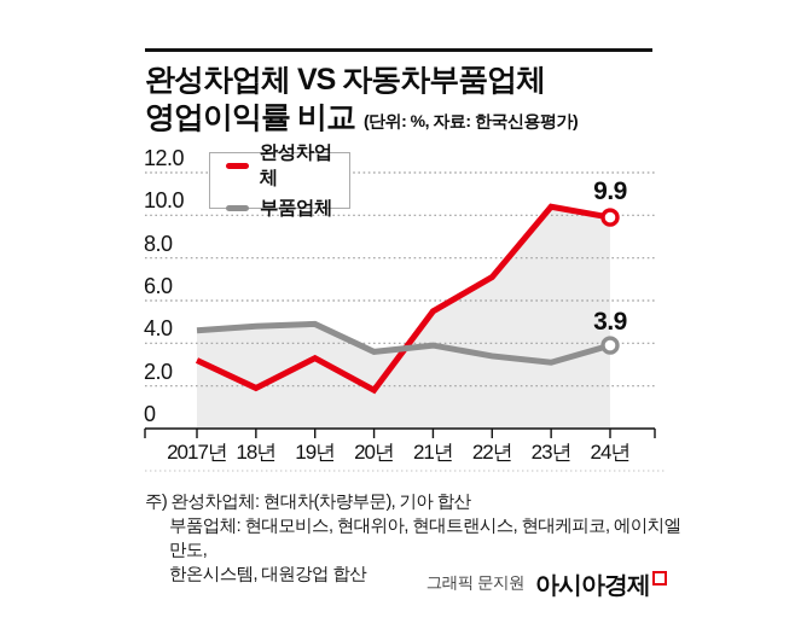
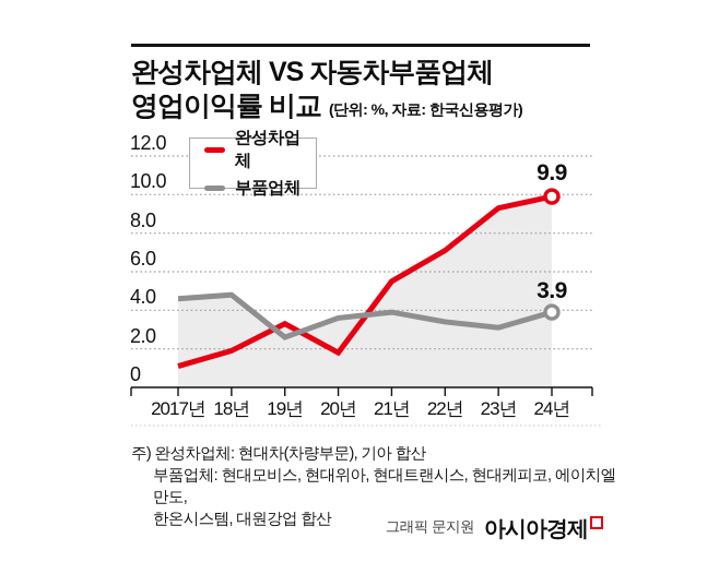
완성차업체/2017년: 3.2 -> 1.1
부품업체/19년: 4.9 -> 2.6
완성차업체/23년: 10.4 -> 9.3
